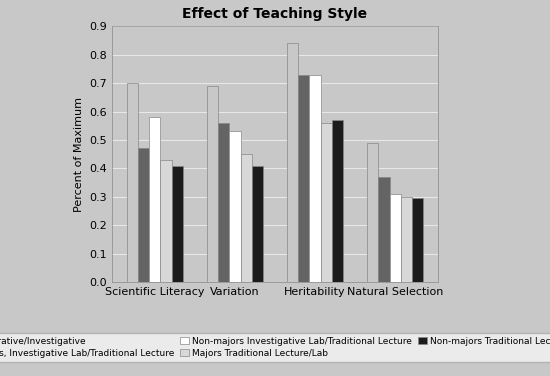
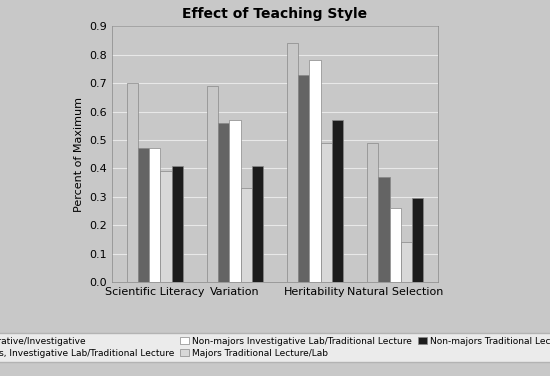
Non-majors Investigative Lab/Traditional Lecture/Scientific Literacy: 0.58 -> 0.47
Majors Traditional Lecture/Lab/Scientific Literacy: 0.43 -> 0.39
Non-majors Investigative Lab/Traditional Lecture/Variation: 0.53 -> 0.57
Majors Traditional Lecture/Lab/Variation: 0.45 -> 0.33
Non-majors Investigative Lab/Traditional Lecture/Heritability: 0.73 -> 0.78
Majors Traditional Lecture/Lab/Heritability: 0.56 -> 0.49
Non-majors Investigative Lab/Traditional Lecture/Natural Selection: 0.31 -> 0.26
Majors Traditional Lecture/Lab/Natural Selection: 0.30 -> 0.14
